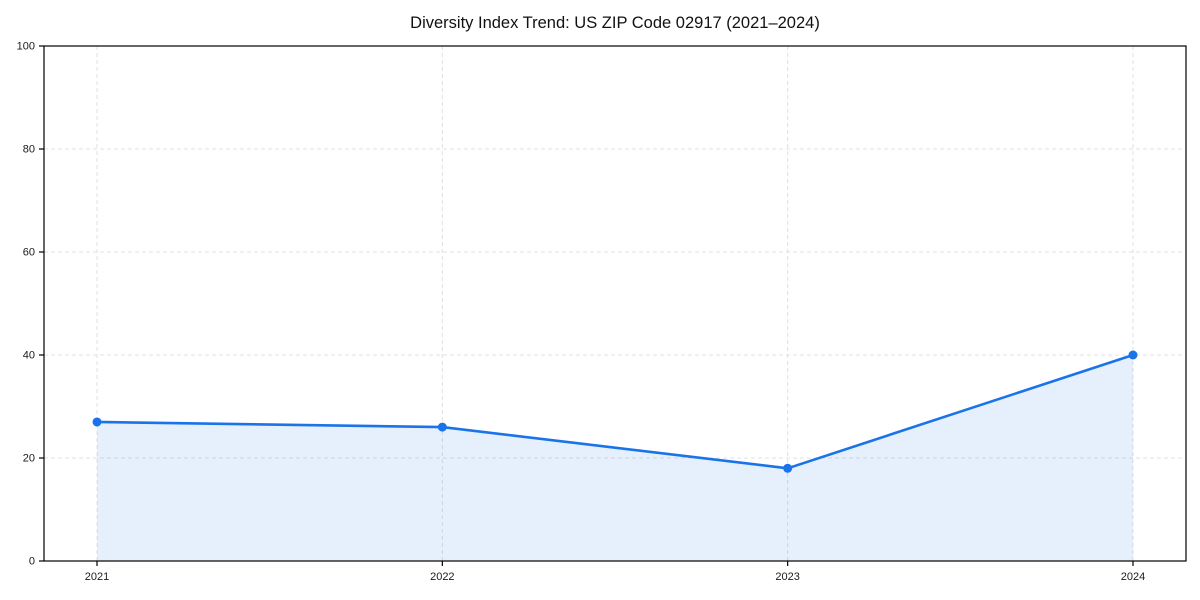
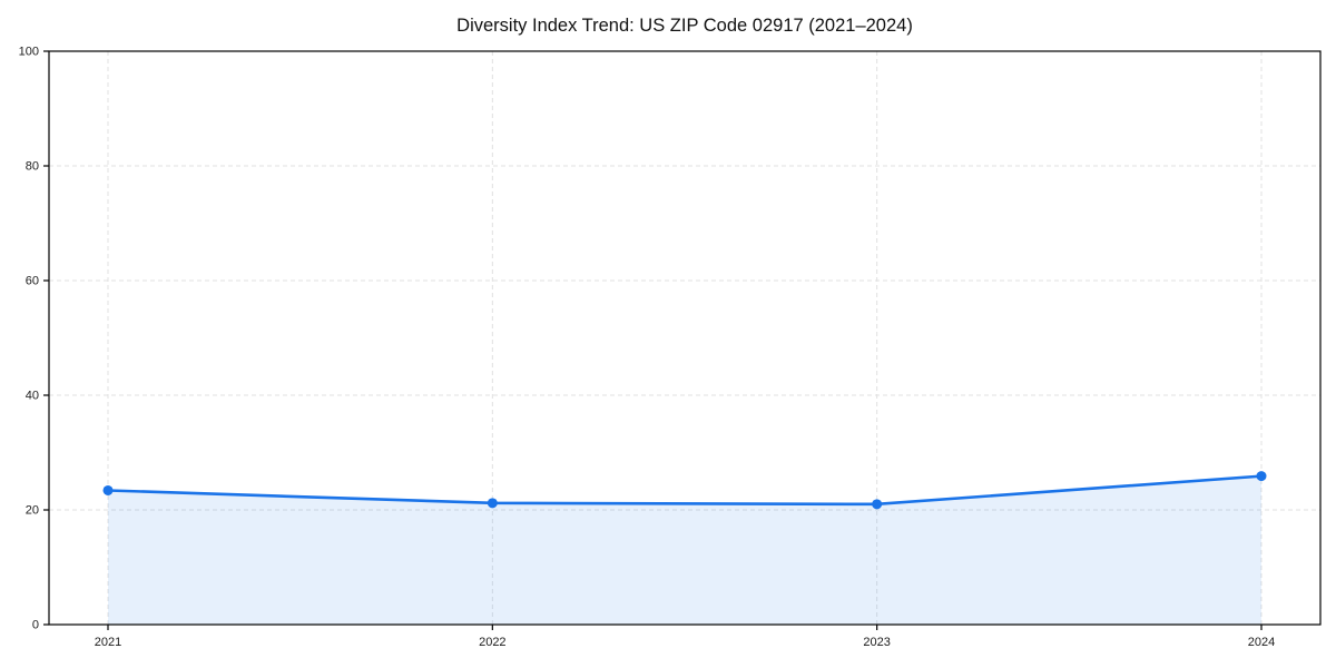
2021: 27 -> 23
2022: 26 -> 21
2023: 18 -> 21
2024: 40 -> 26
